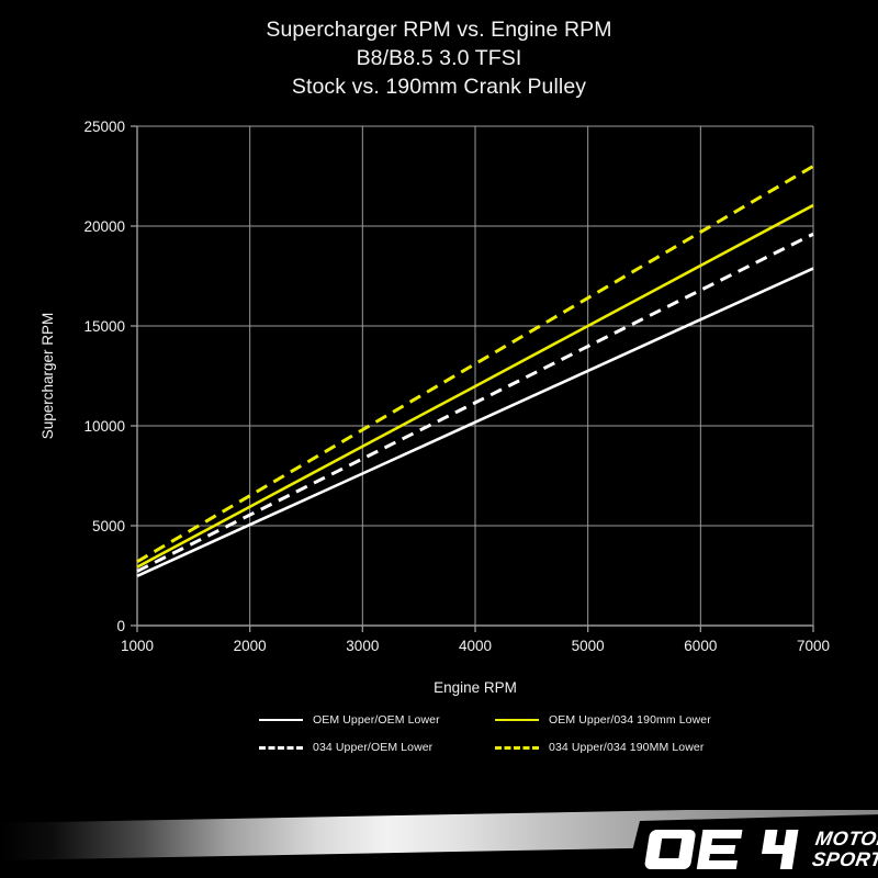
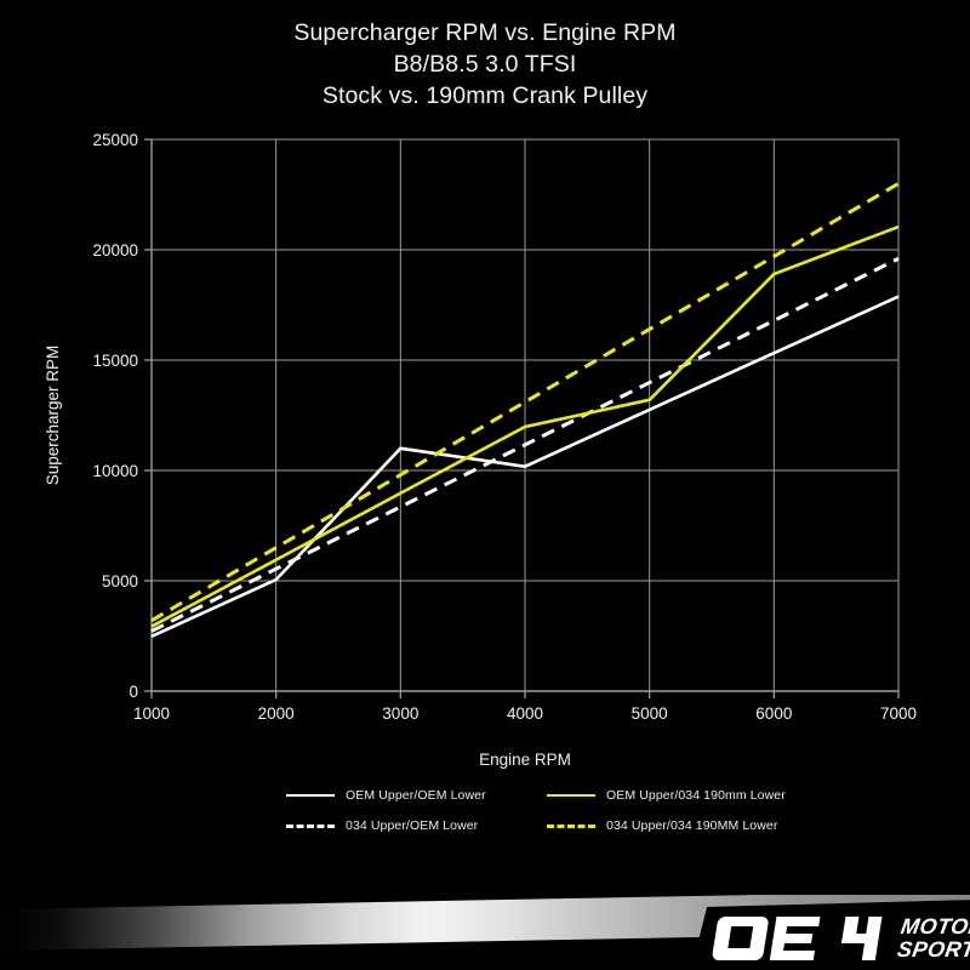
OEM Upper/OEM Lower/3000: 7600 -> 11000
OEM Upper/034 190mm Lower/5000: 15000 -> 13200
OEM Upper/034 190mm Lower/6000: 18000 -> 18900
